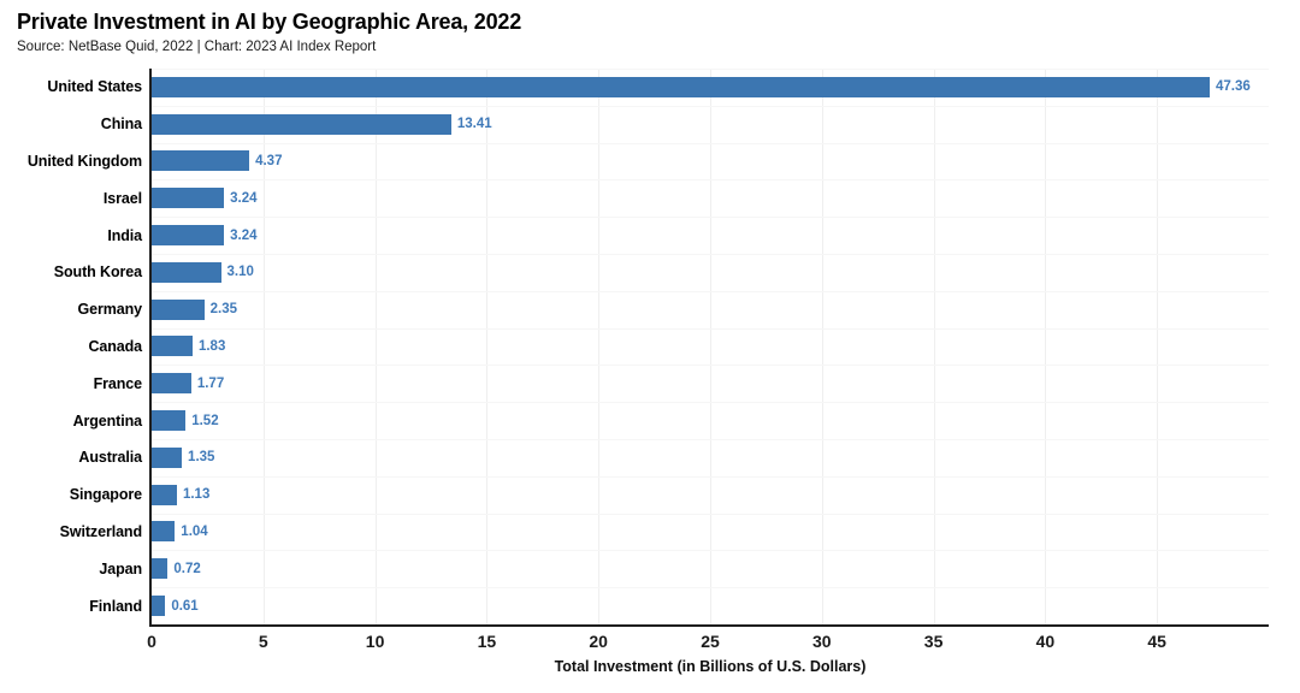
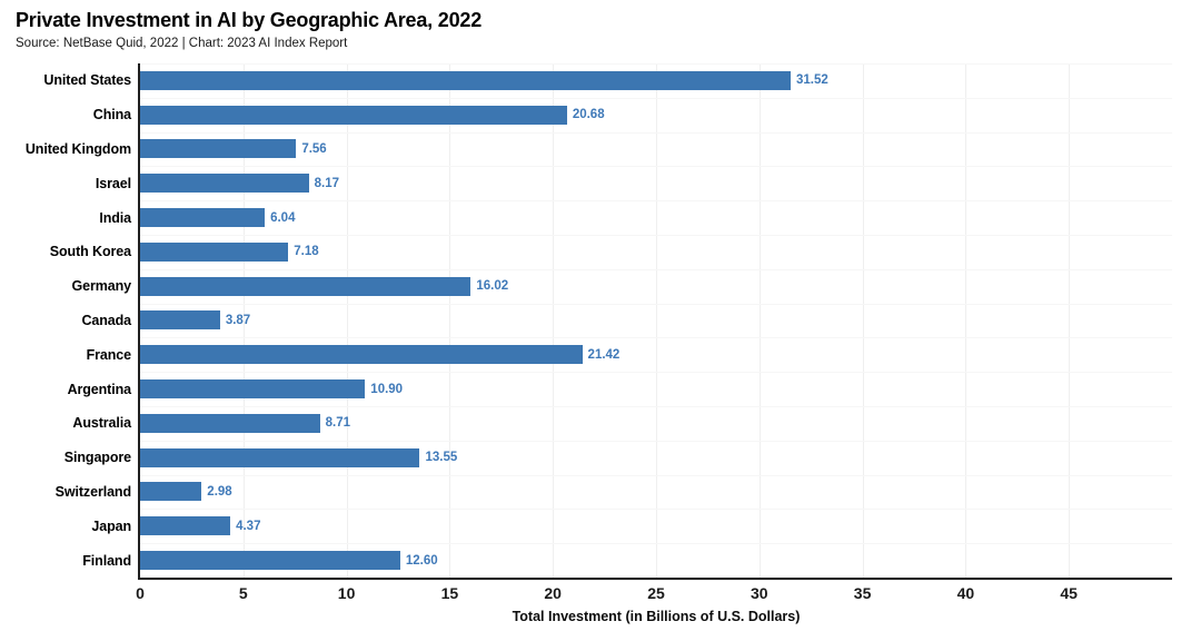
United States: 47.36 -> 31.52
China: 13.41 -> 20.68
United Kingdom: 4.37 -> 7.56
Israel: 3.24 -> 8.17
India: 3.24 -> 6.04
South Korea: 3.10 -> 7.18
Germany: 2.35 -> 16.02
Canada: 1.83 -> 3.87
France: 1.77 -> 21.42
Argentina: 1.52 -> 10.90
Australia: 1.35 -> 8.71
Singapore: 1.13 -> 13.55
Switzerland: 1.04 -> 2.98
Japan: 0.72 -> 4.37
Finland: 0.61 -> 12.60
